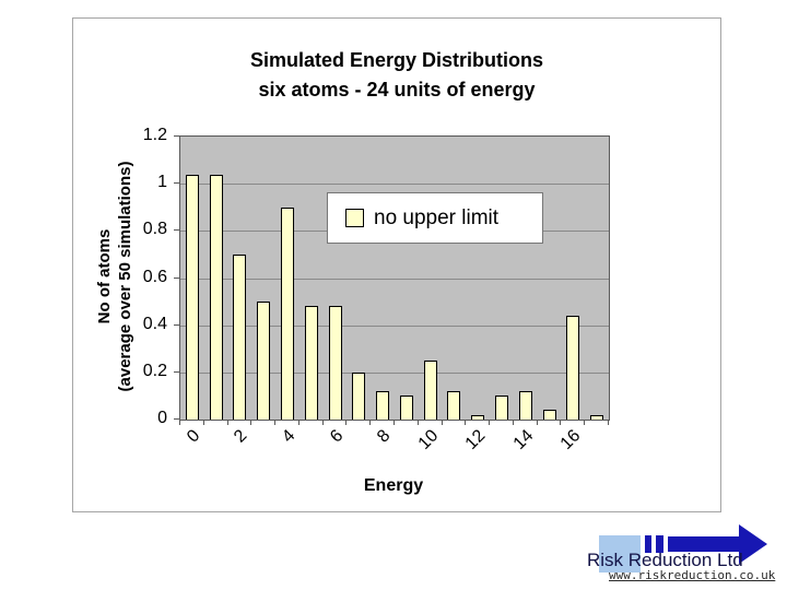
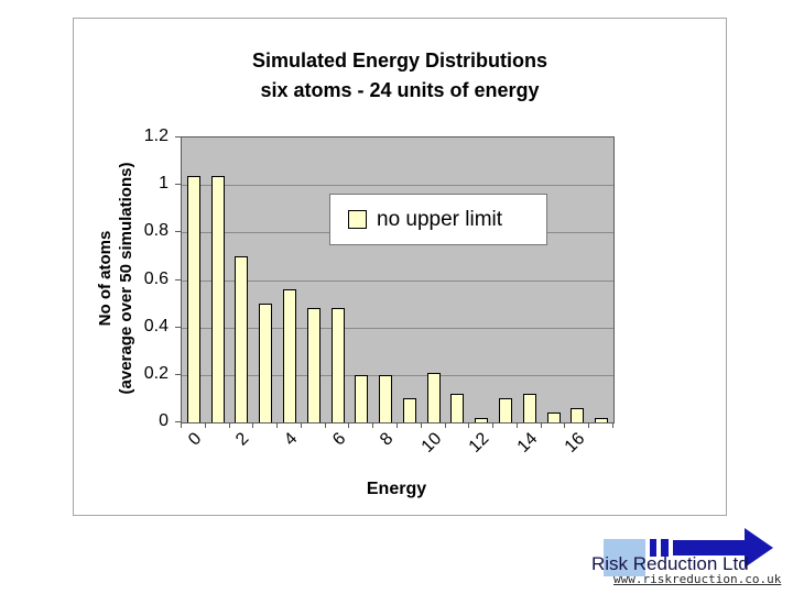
4: 0.90 -> 0.56
8: 0.12 -> 0.20
10: 0.25 -> 0.21
16: 0.44 -> 0.06
